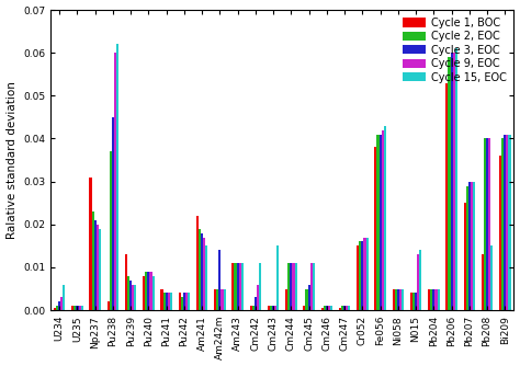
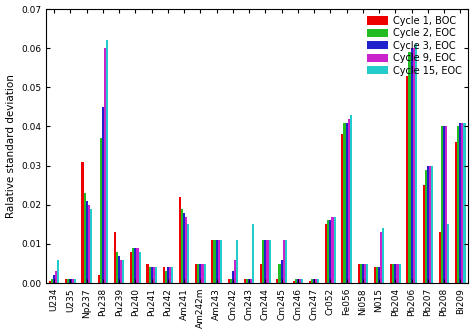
Cycle 3, EOC/Am242m: 0.014 -> 0.005
